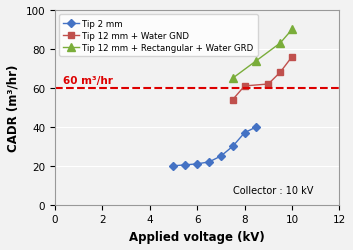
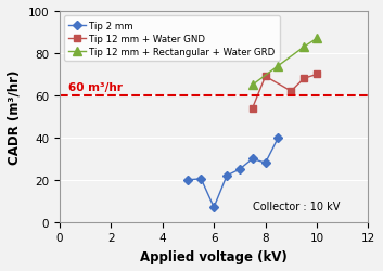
Tip 2 mm/6: 21 -> 7
Tip 2 mm/8: 37 -> 28
Tip 12 mm + Water GND/8: 61 -> 69
Tip 12 mm + Water GND/10: 76 -> 70
Tip 12 mm + Rectangular + Water GRD/10: 90 -> 87
